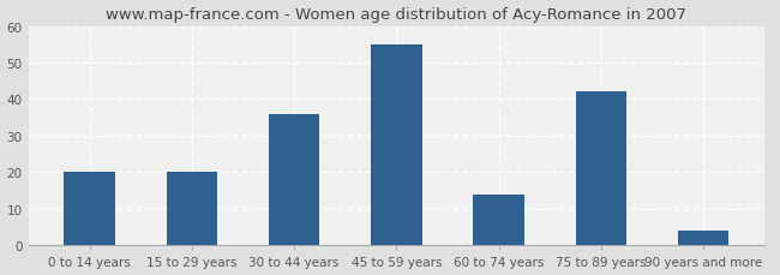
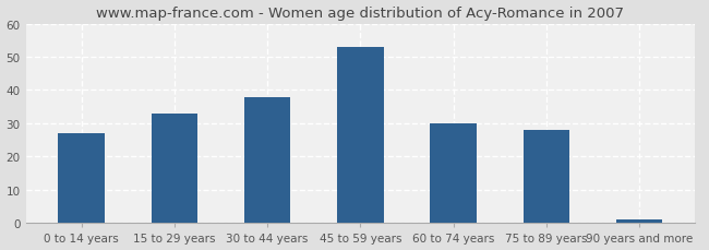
0 to 14 years: 20 -> 27
15 to 29 years: 20 -> 33
30 to 44 years: 36 -> 38
45 to 59 years: 55 -> 53
60 to 74 years: 14 -> 30
75 to 89 years: 42 -> 28
90 years and more: 4 -> 1
